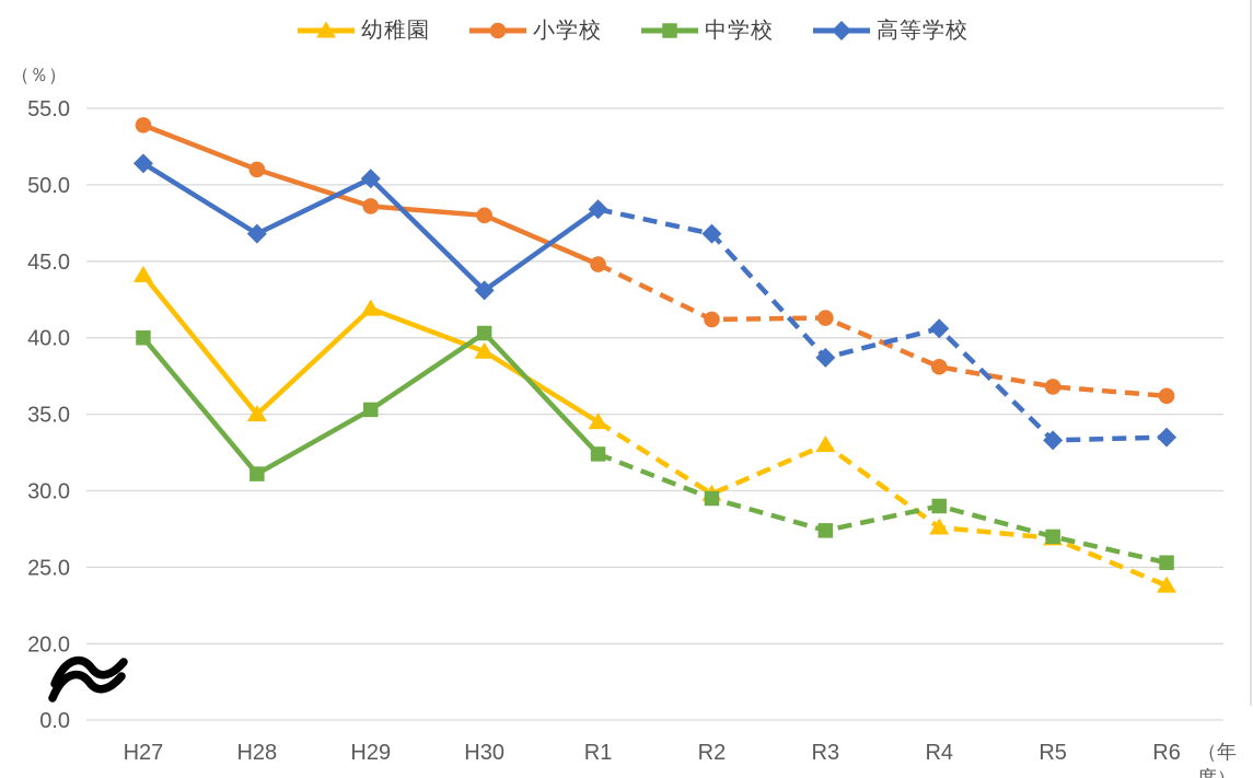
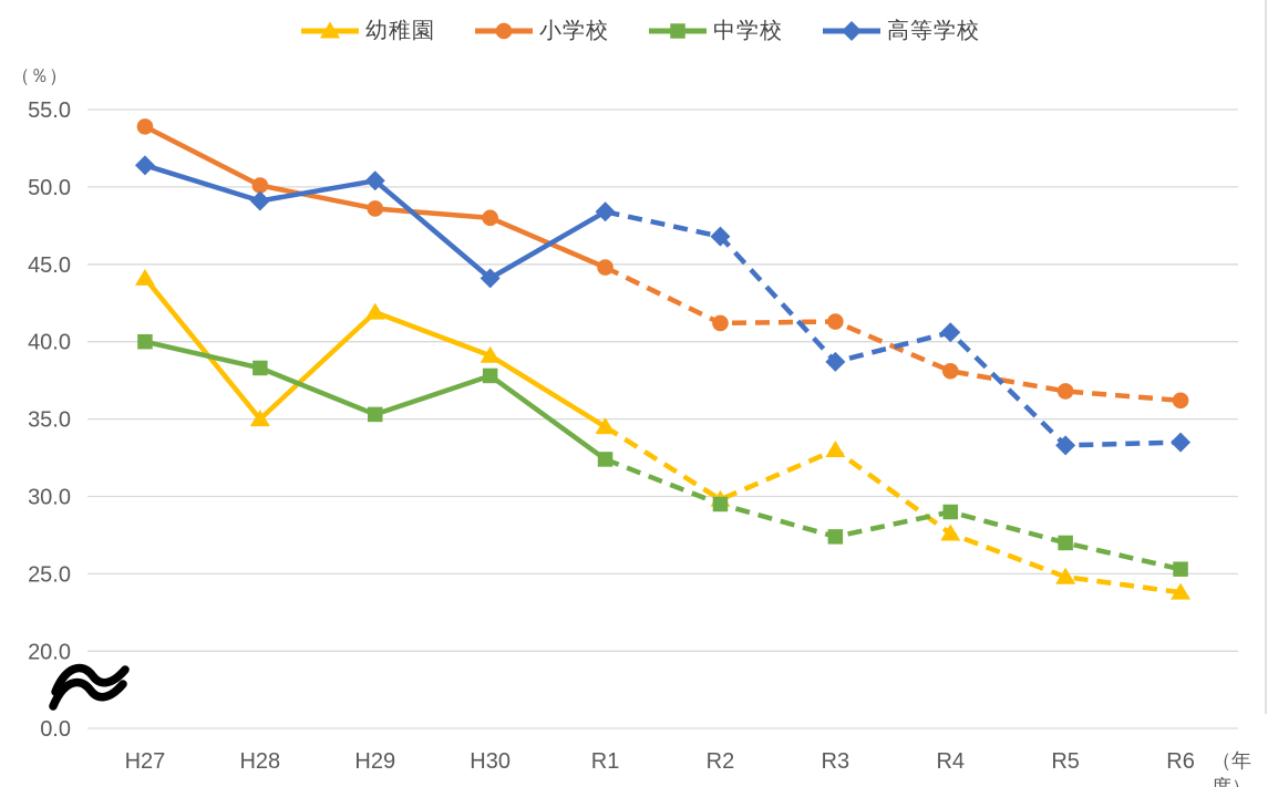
小学校/H28: 51.0 -> 50.1
中学校/H28: 31.1 -> 38.3
高等学校/H28: 46.8 -> 49.1
中学校/H30: 40.3 -> 37.8
高等学校/H30: 43.1 -> 44.1
幼稚園/R5: 26.9 -> 24.8
